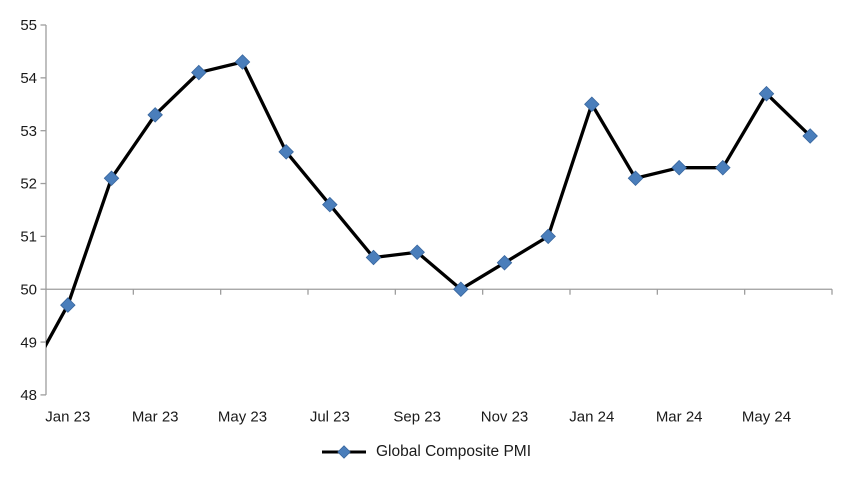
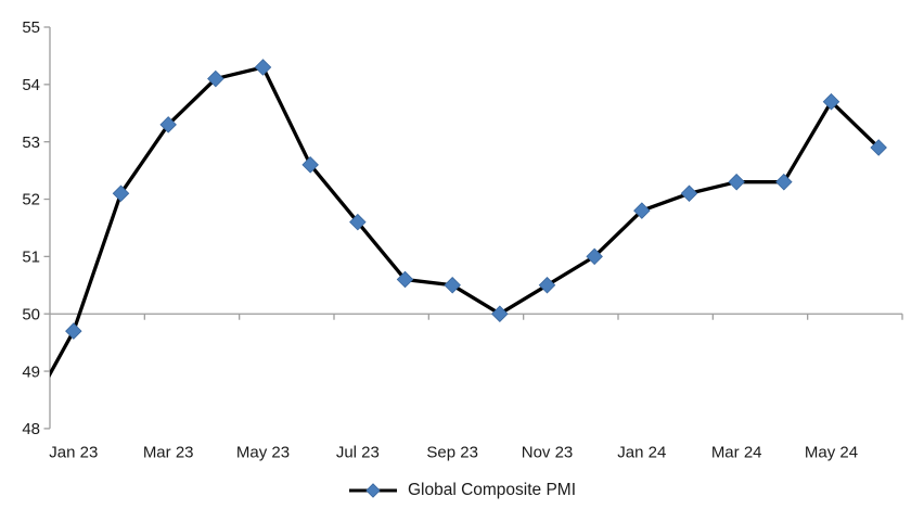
Sep 23: 50.7 -> 50.5
Jan 24: 53.5 -> 51.8
